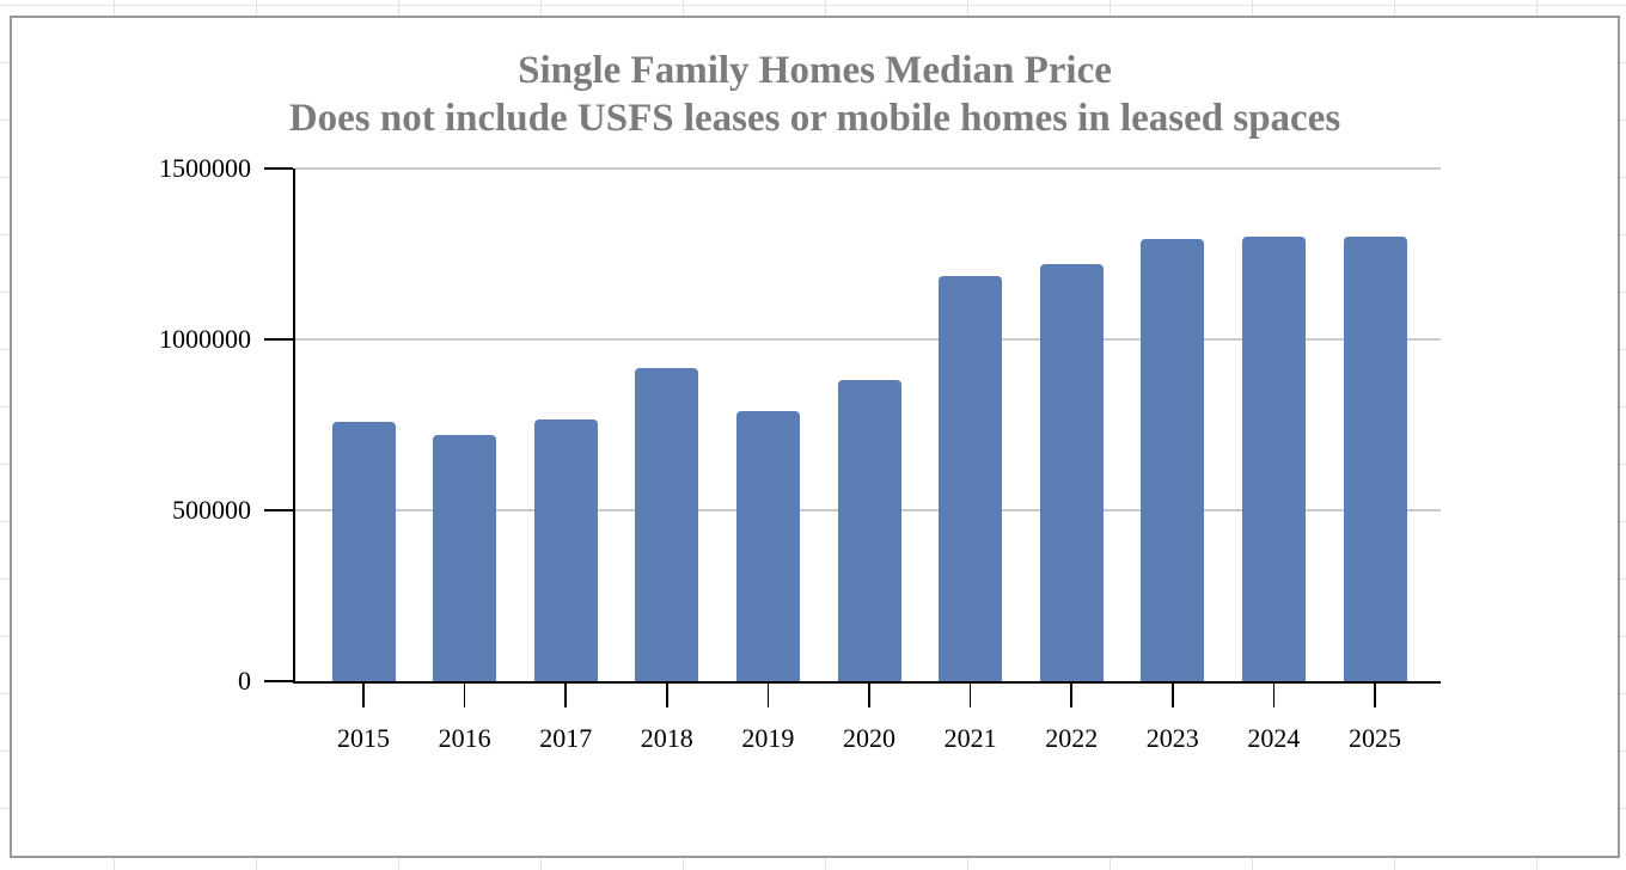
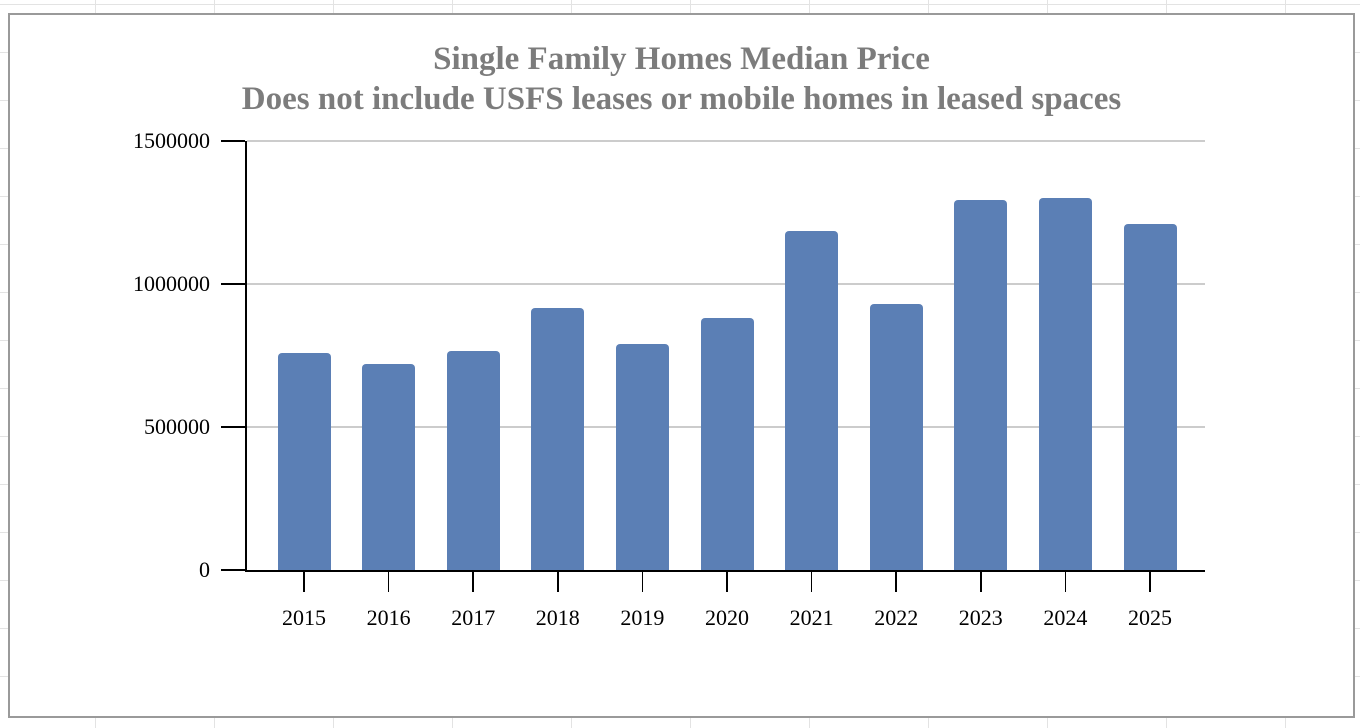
2022: 1220000 -> 930000
2025: 1300000 -> 1210000
